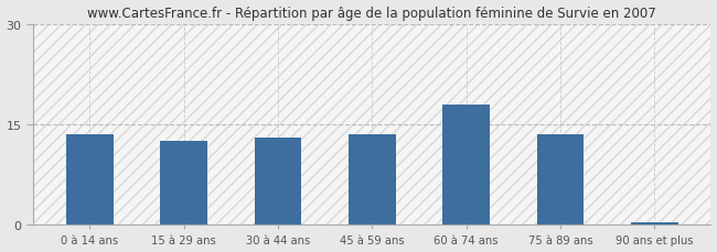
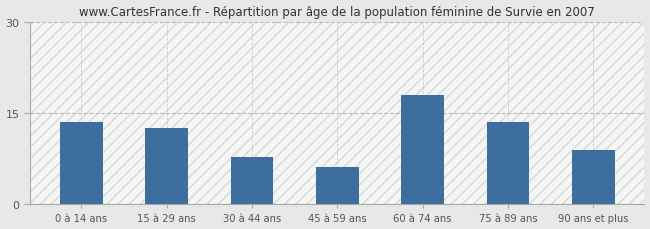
30 à 44 ans: 13.0 -> 7.8
45 à 59 ans: 13.5 -> 6.2
90 ans et plus: 0.4 -> 9.0
